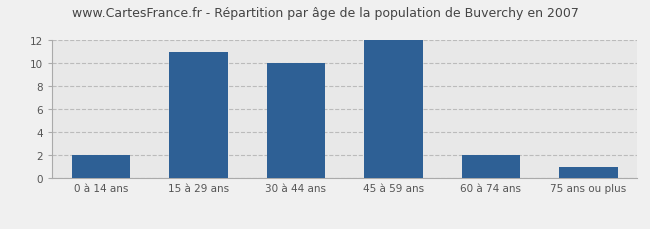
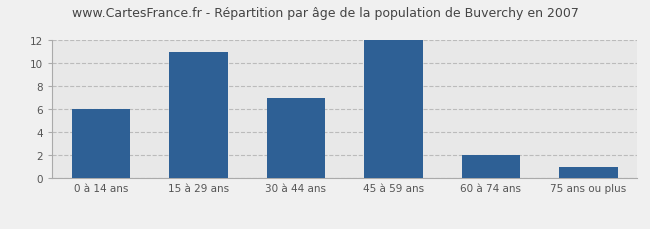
0 à 14 ans: 2 -> 6
30 à 44 ans: 10 -> 7
